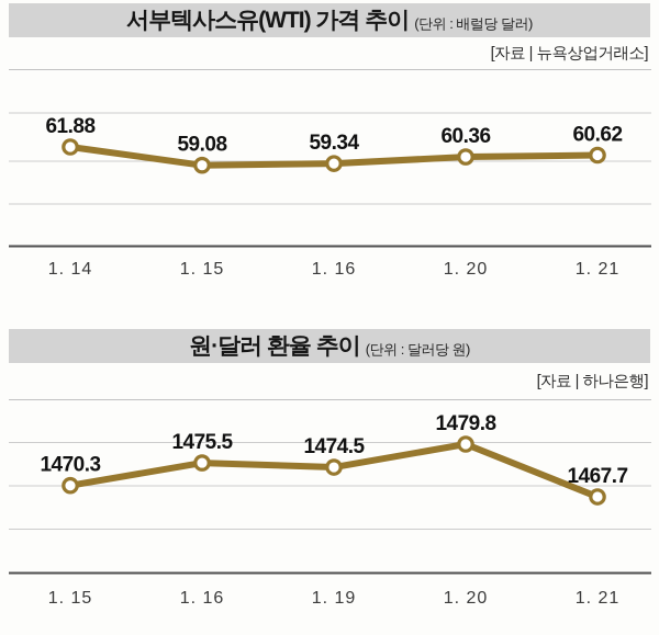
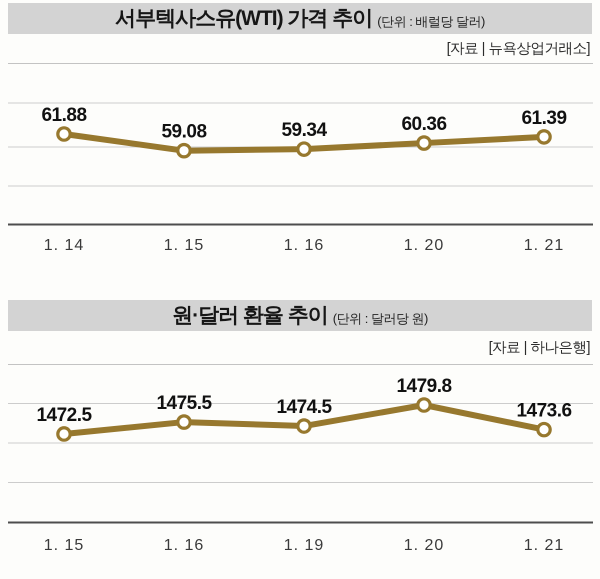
서부텍사스유(WTI) 가격 추이/1. 21: 60.62 -> 61.39
원·달러 환율 추이/1. 15: 1470.3 -> 1472.5
원·달러 환율 추이/1. 21: 1467.7 -> 1473.6
